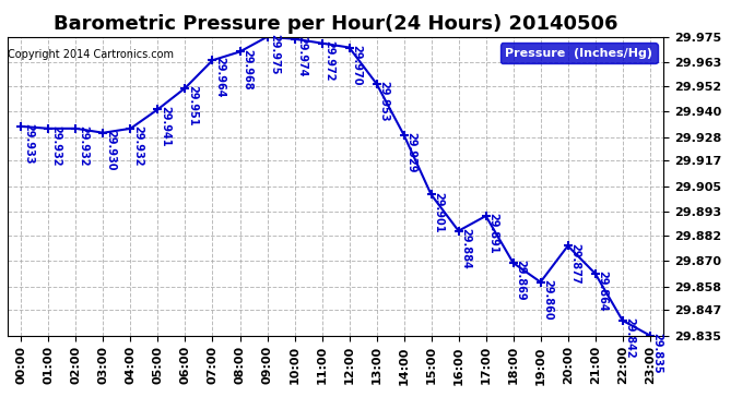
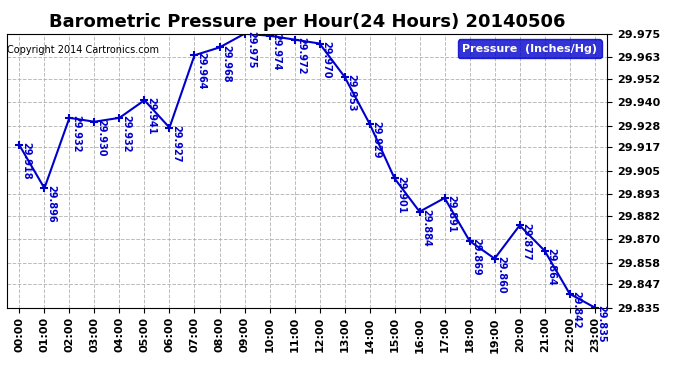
00:00: 29.933 -> 29.918
01:00: 29.932 -> 29.896
06:00: 29.951 -> 29.927
